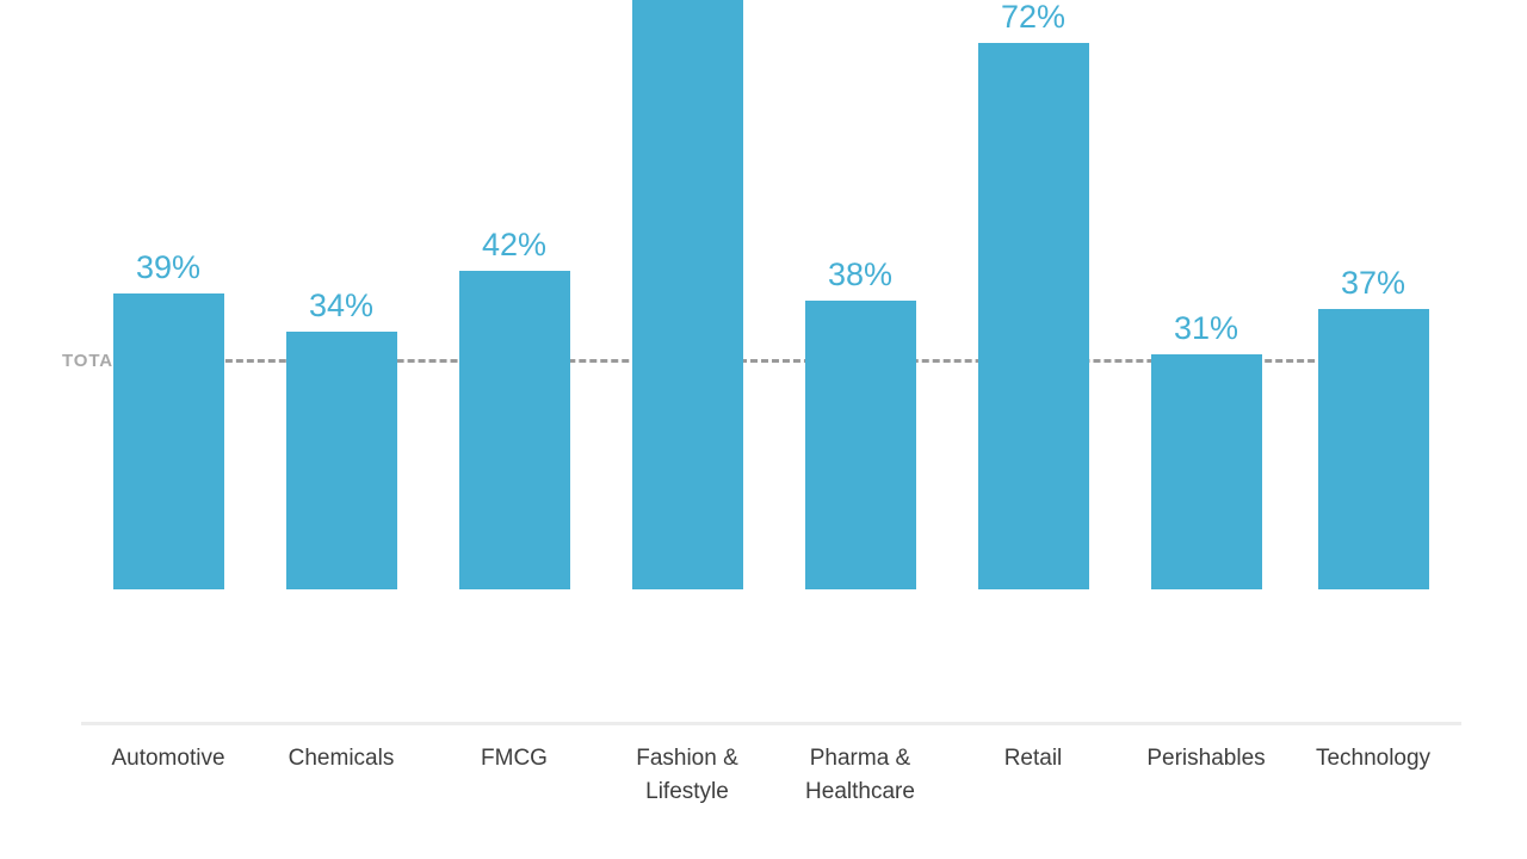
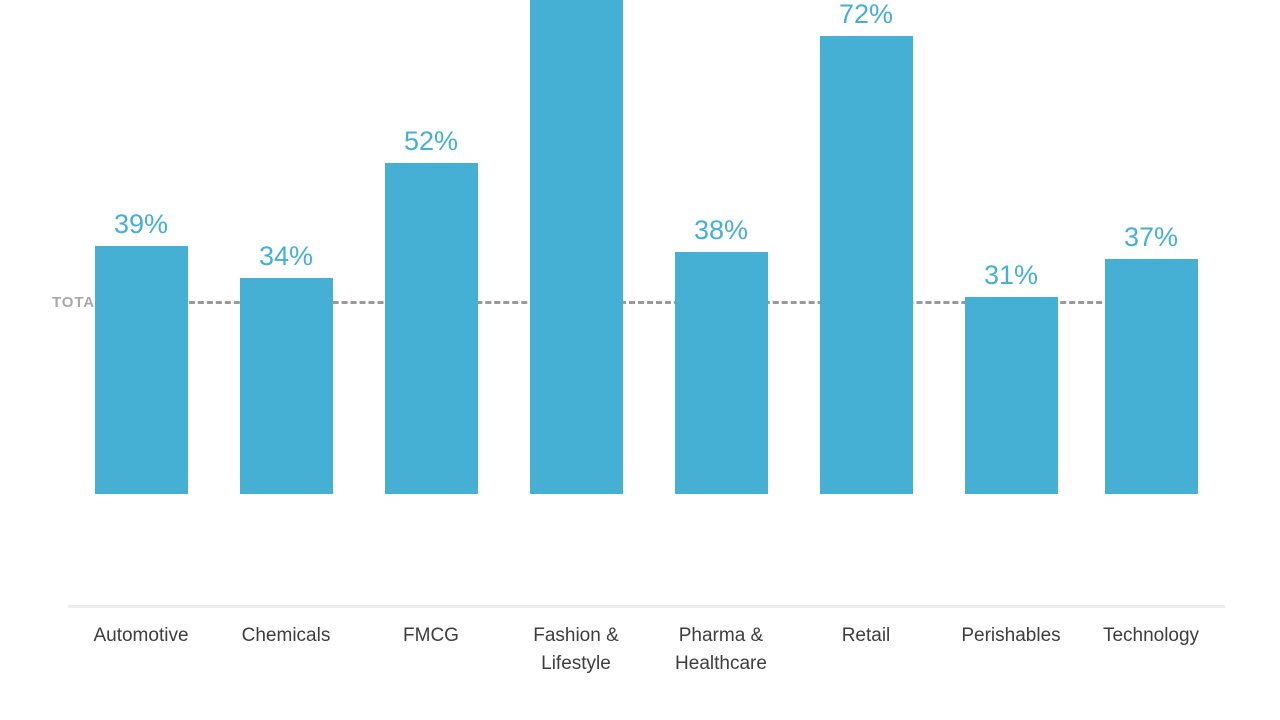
FMCG: 42% -> 52%
